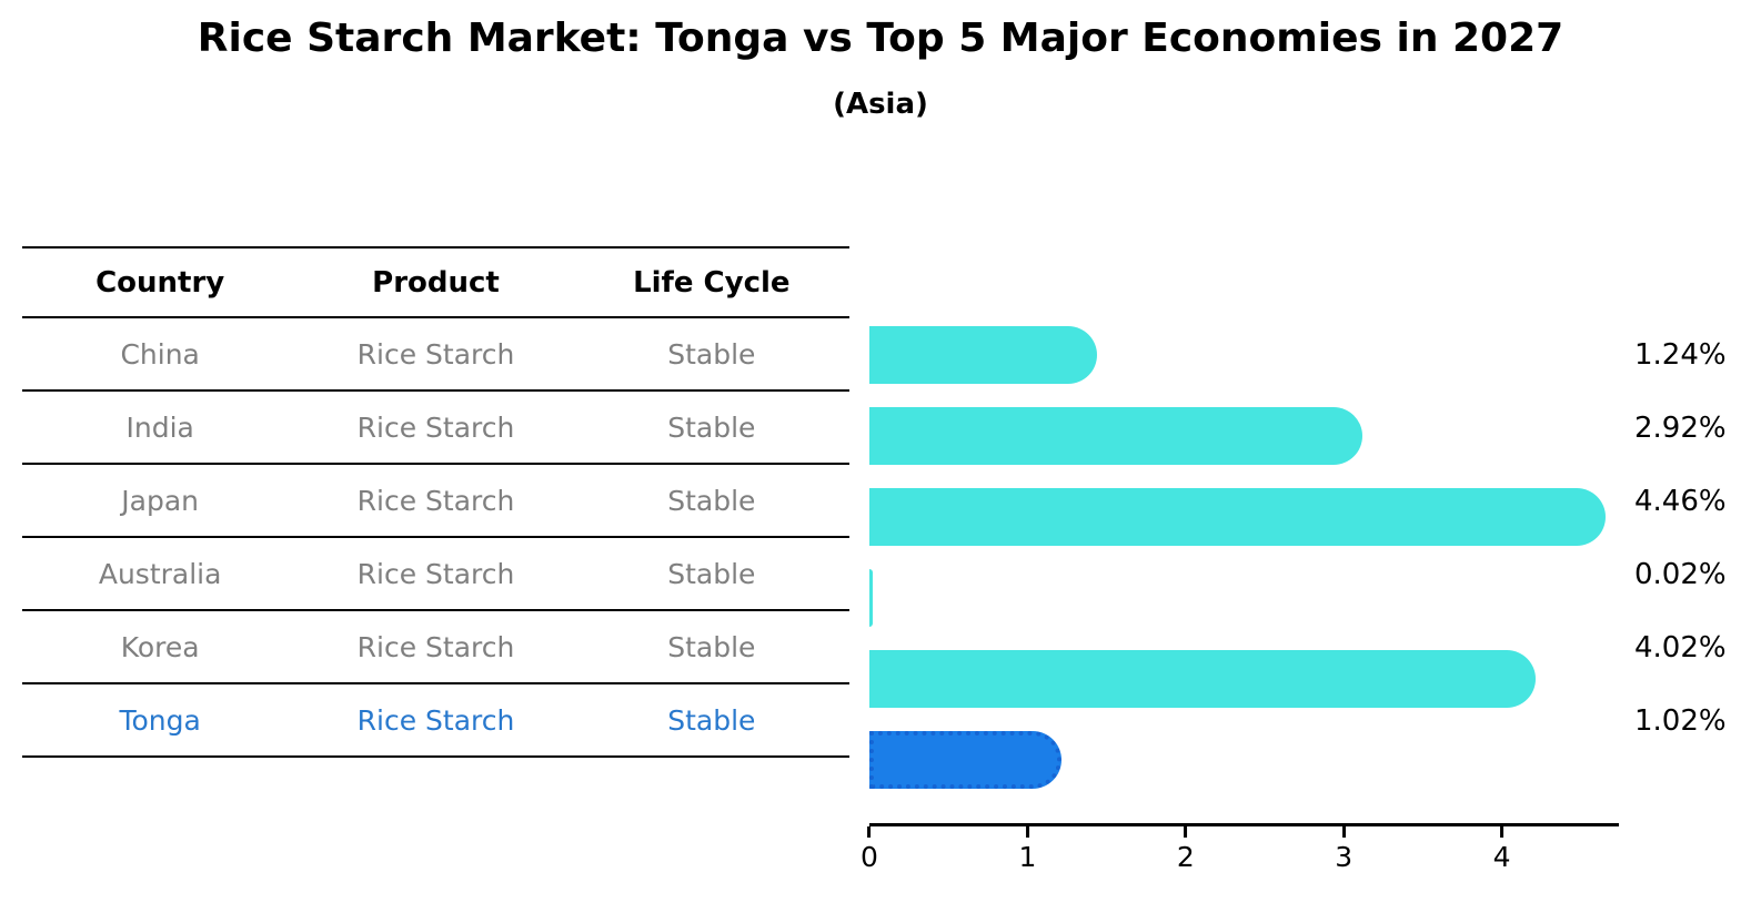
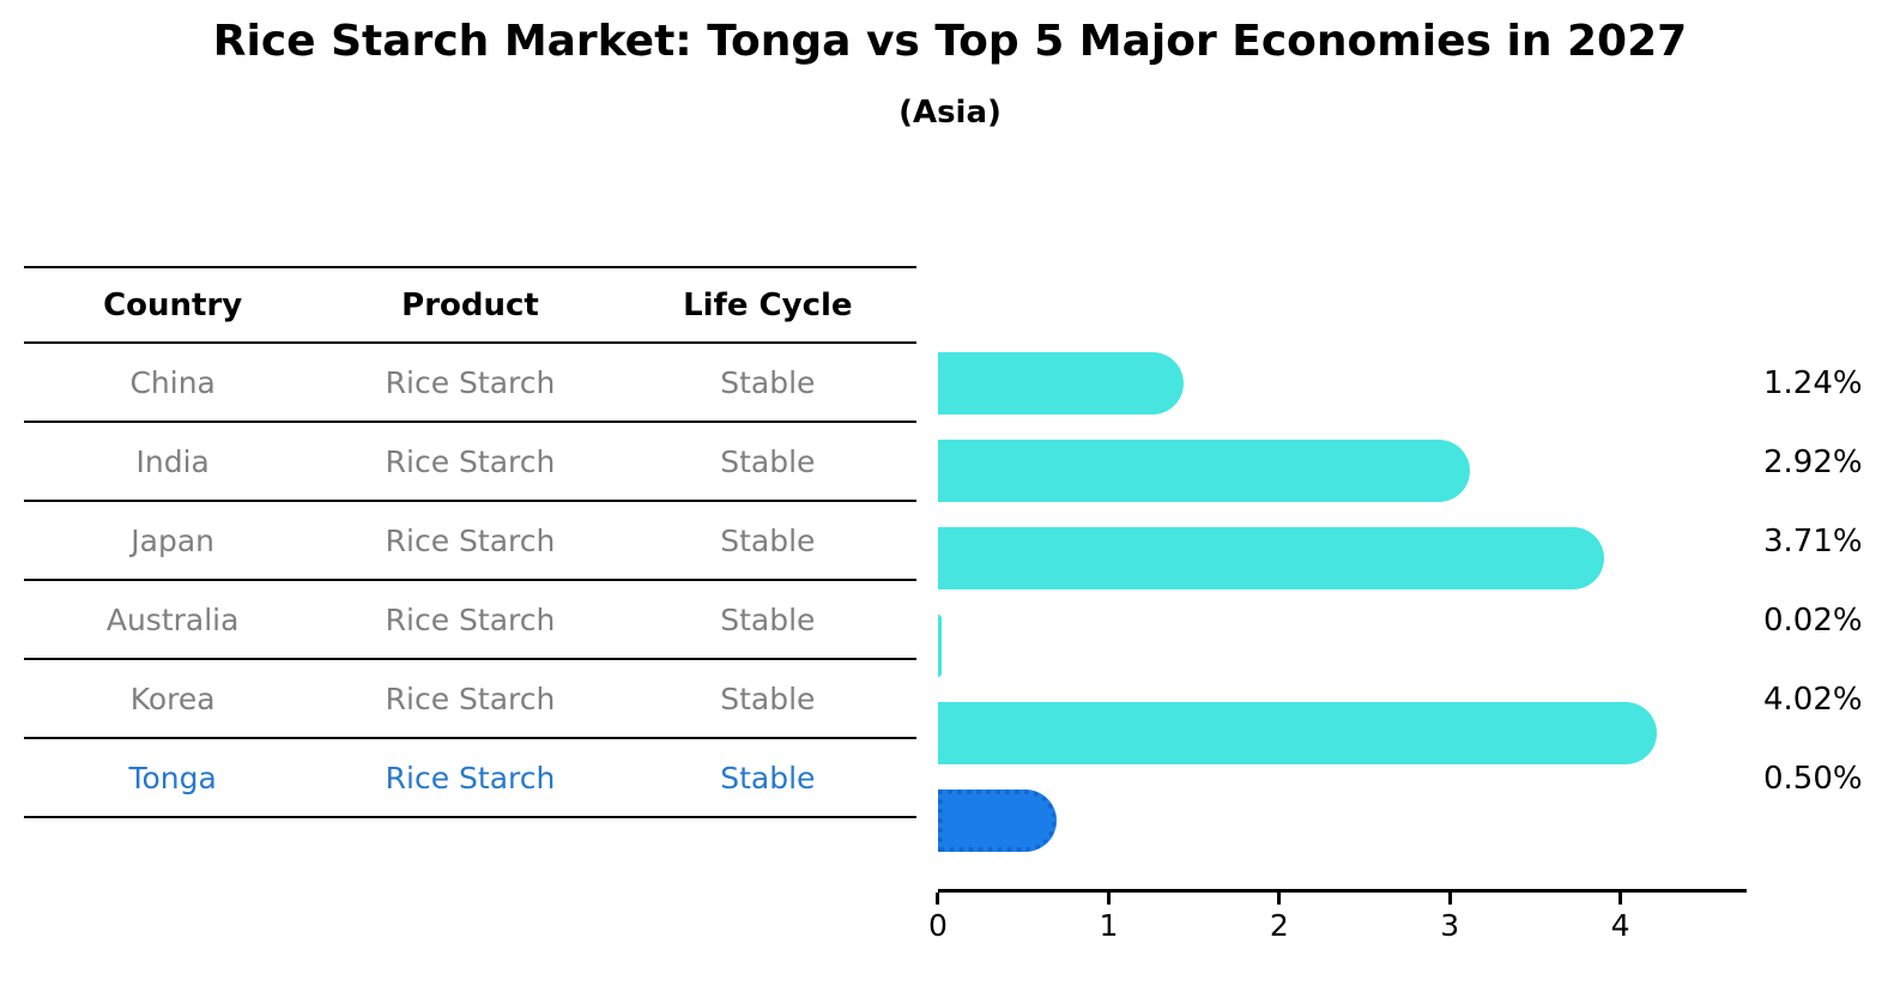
Japan: 4.46% -> 3.71%
Tonga: 1.02% -> 0.50%
